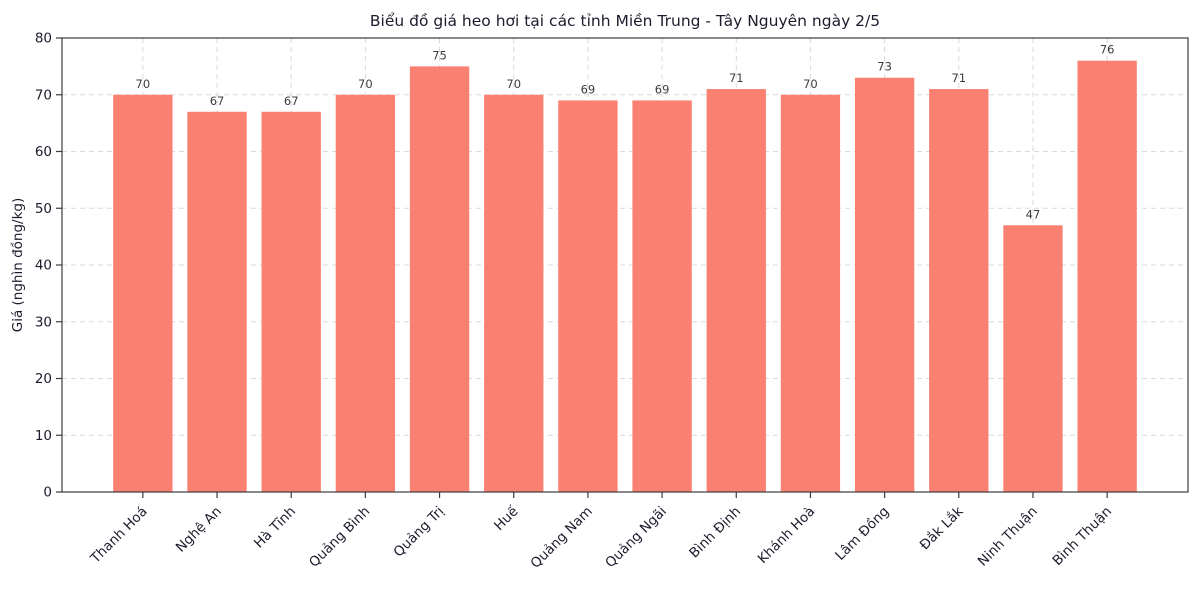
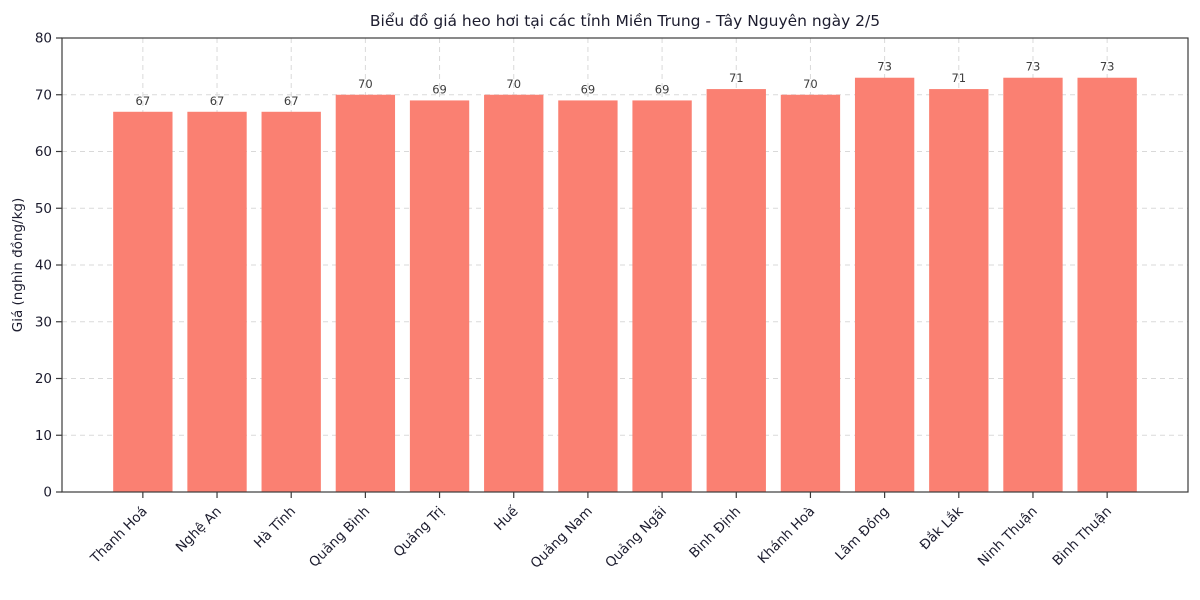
Thanh Hoá: 70 -> 67
Quảng Trị: 75 -> 69
Ninh Thuận: 47 -> 73
Bình Thuận: 76 -> 73
